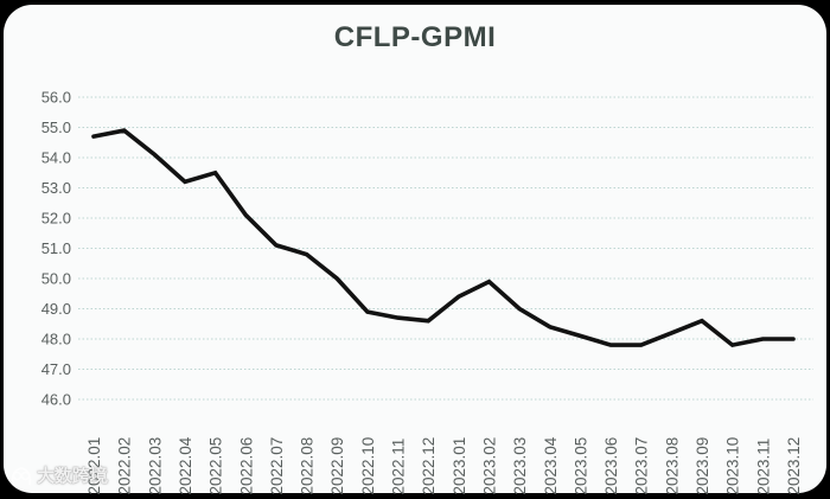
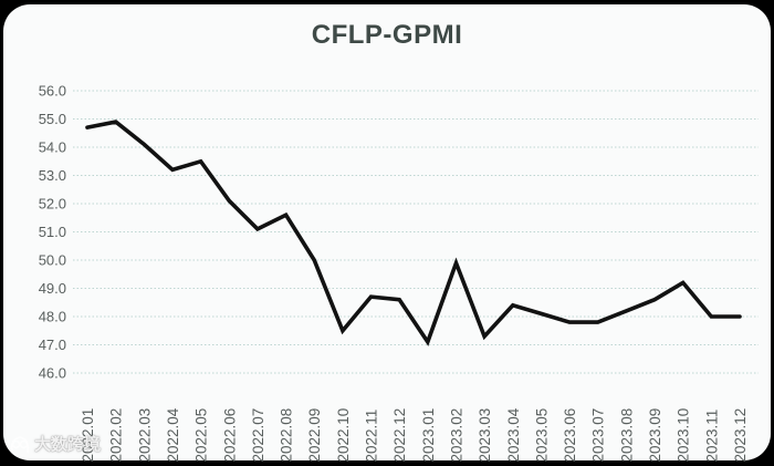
2022.08: 50.8 -> 51.6
2022.10: 48.9 -> 47.5
2023.01: 49.4 -> 47.1
2023.03: 49.0 -> 47.3
2023.10: 47.8 -> 49.2
